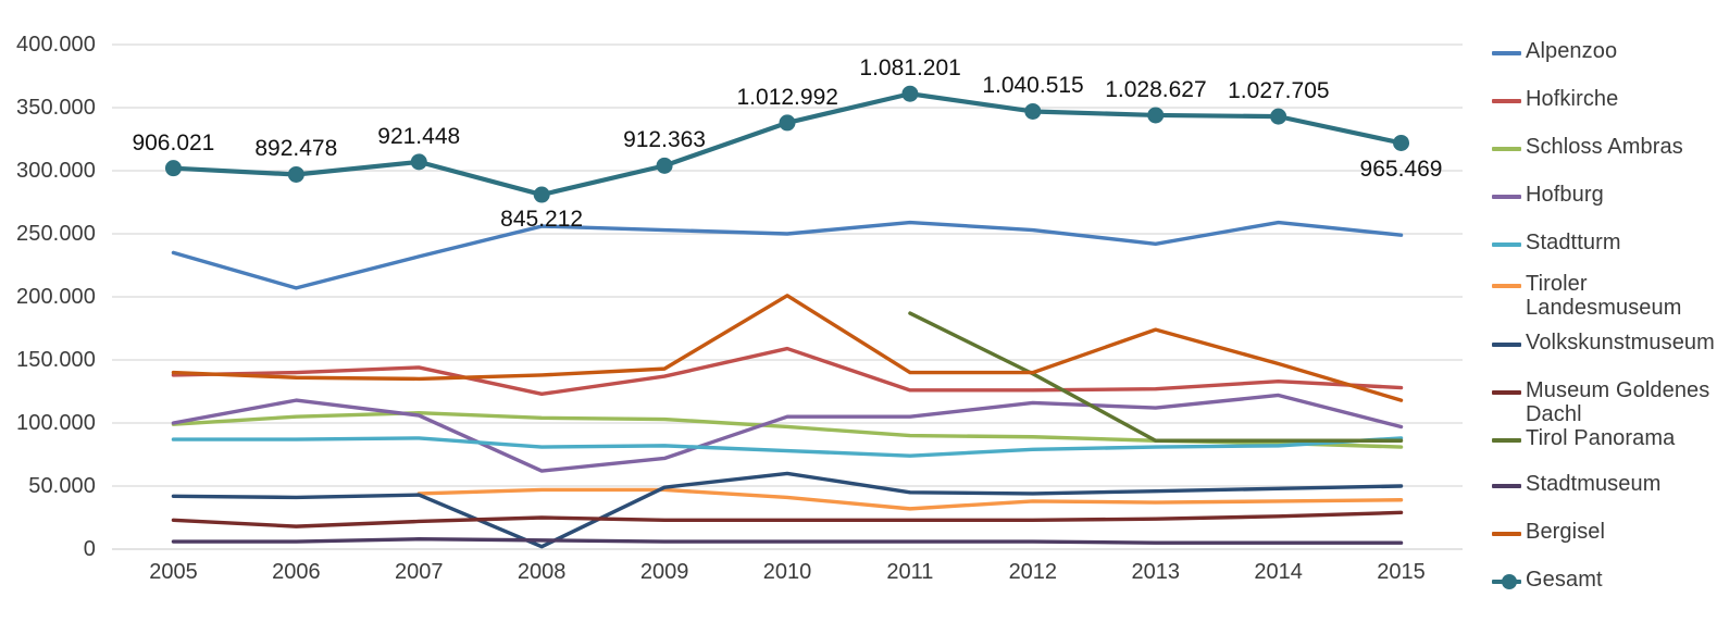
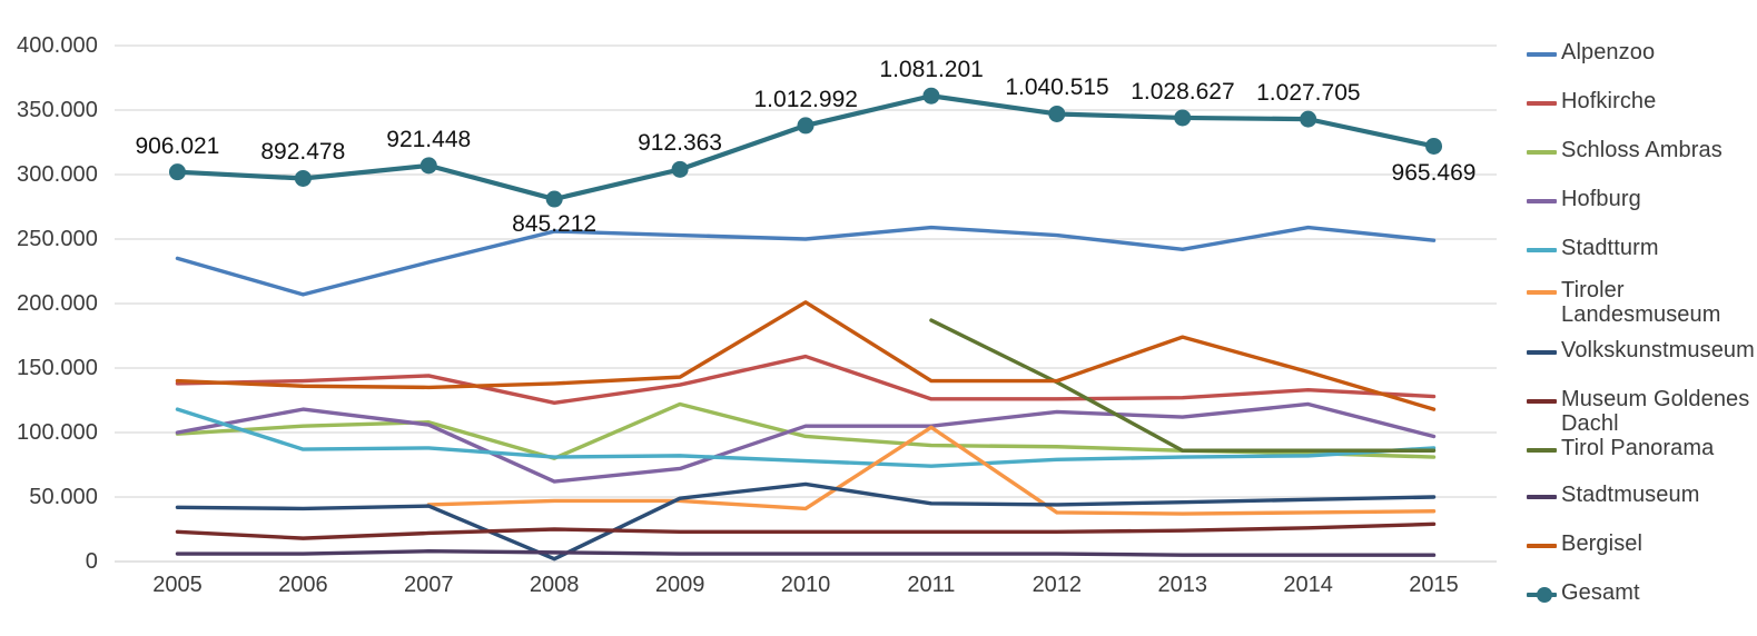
Stadtturm/2005: 87000 -> 118000
Schloss Ambras/2008: 104000 -> 80000
Schloss Ambras/2009: 103000 -> 122000
Tiroler Landesmuseum/2011: 32000 -> 104000
